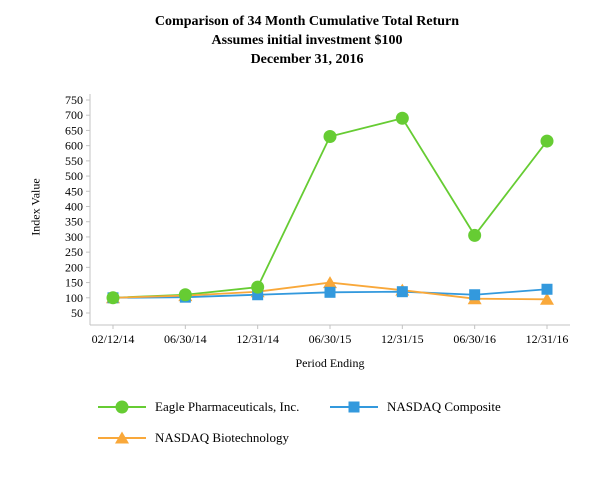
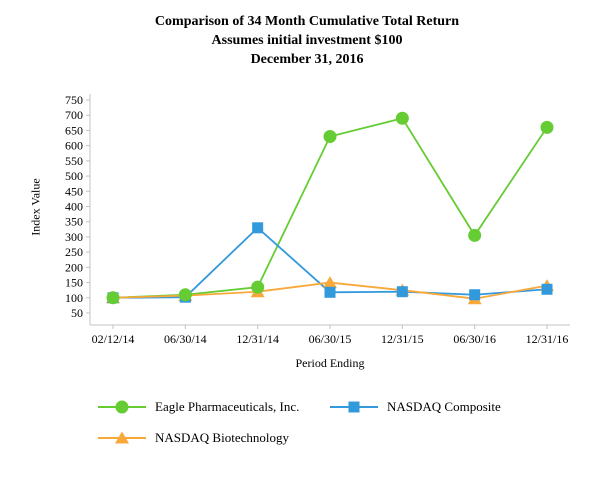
NASDAQ Composite/12/31/14: 110 -> 330
Eagle Pharmaceuticals, Inc./12/31/16: 620 -> 660
NASDAQ Biotechnology/12/31/16: 100 -> 140
